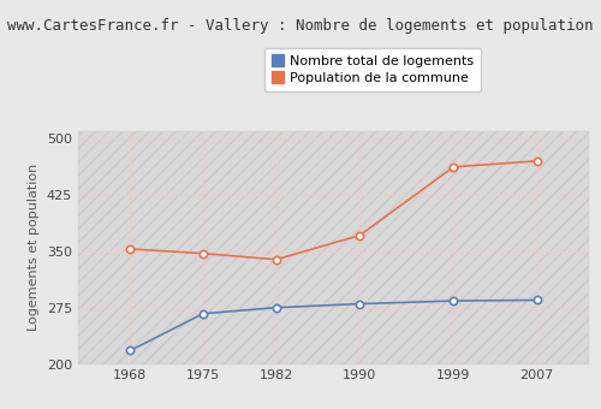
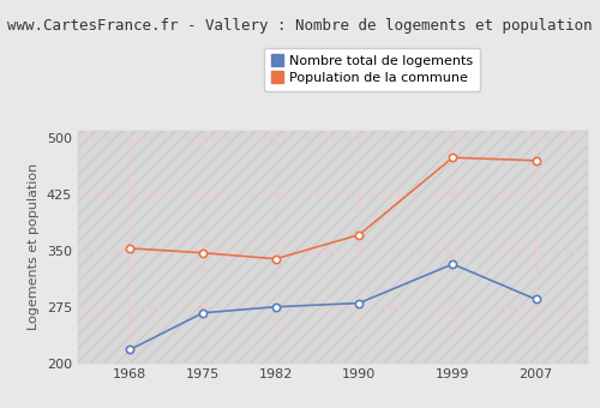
Nombre total de logements/1999: 284 -> 332
Population de la commune/1999: 462 -> 474
